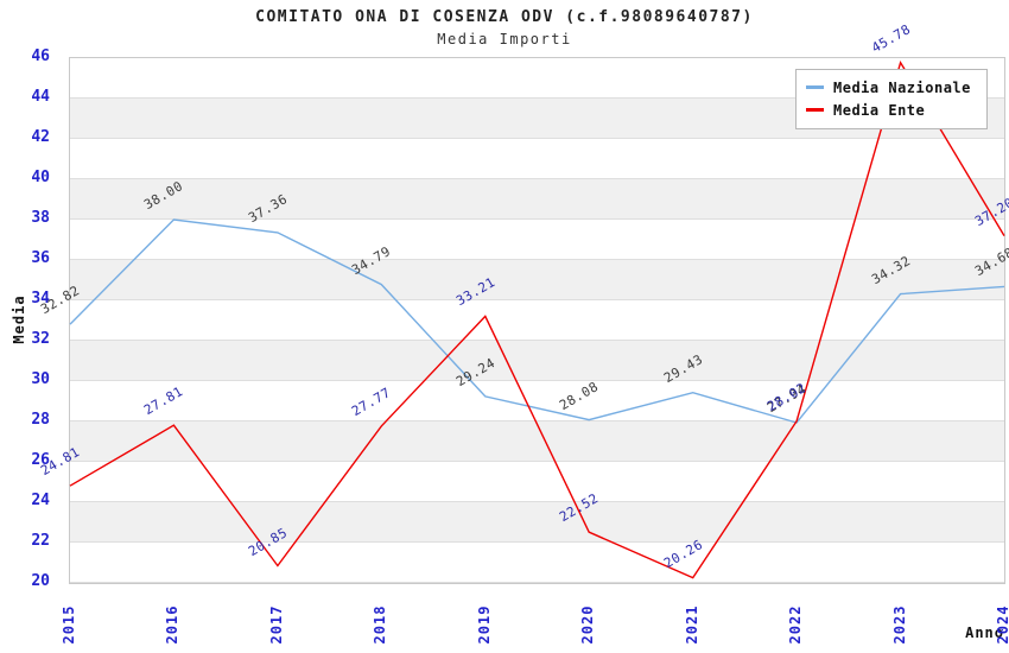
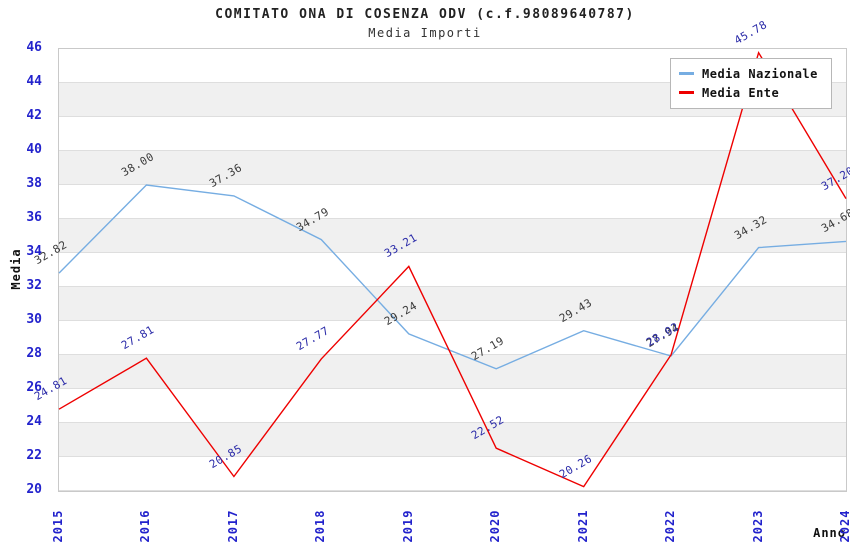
Media Nazionale/2020: 28.08 -> 27.19
